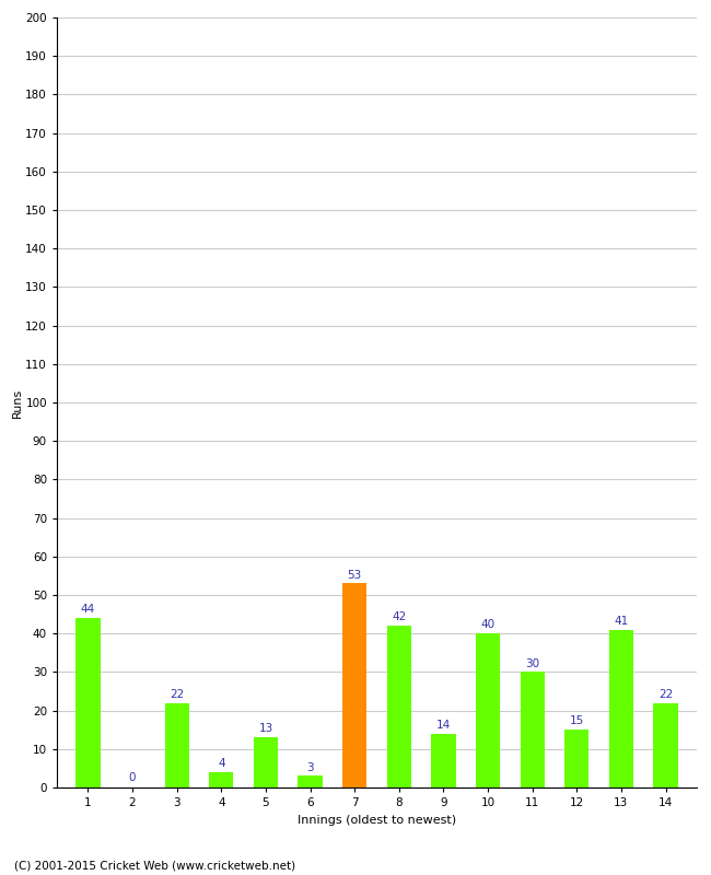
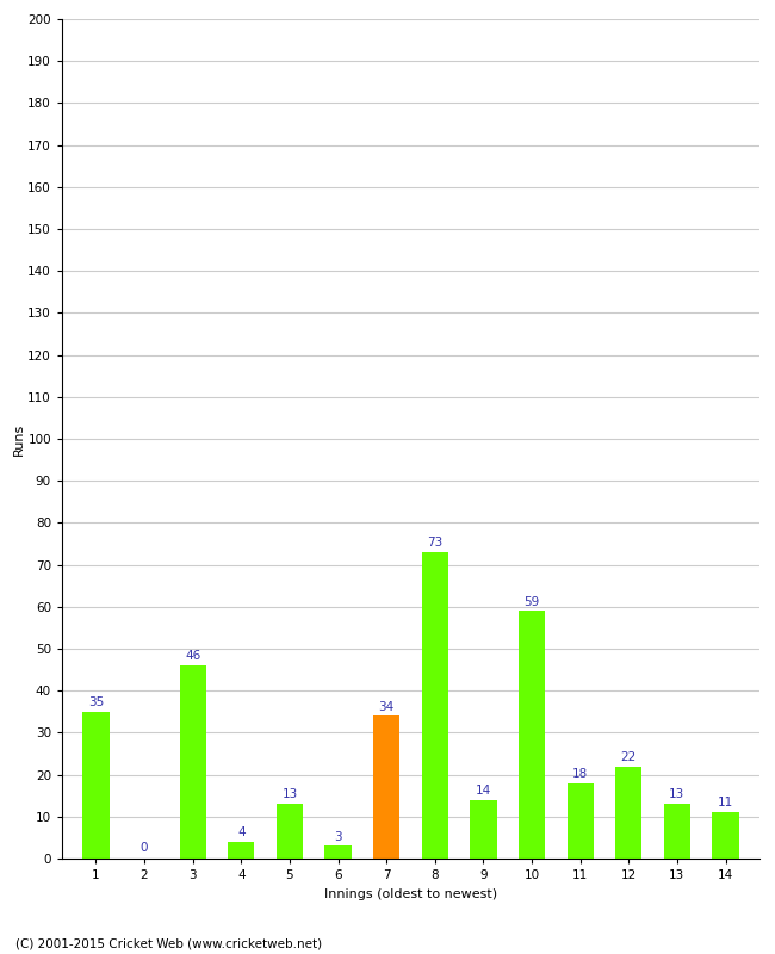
1: 44 -> 35
3: 22 -> 46
7: 53 -> 34
8: 42 -> 73
10: 40 -> 59
11: 30 -> 18
12: 15 -> 22
13: 41 -> 13
14: 22 -> 11
